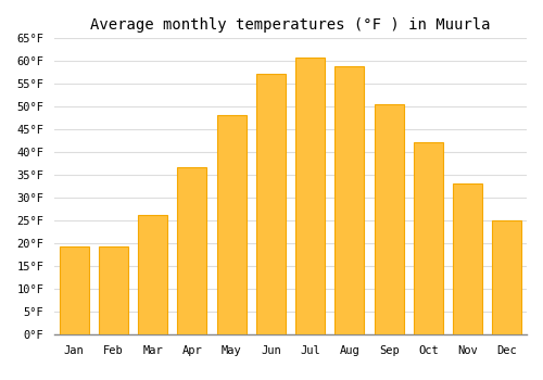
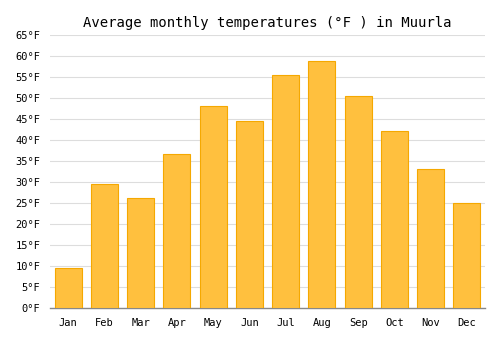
Jan: 19.4°F -> 9.5°F
Feb: 19.2°F -> 29.5°F
Jun: 57.2°F -> 44.5°F
Jul: 60.8°F -> 55.5°F
